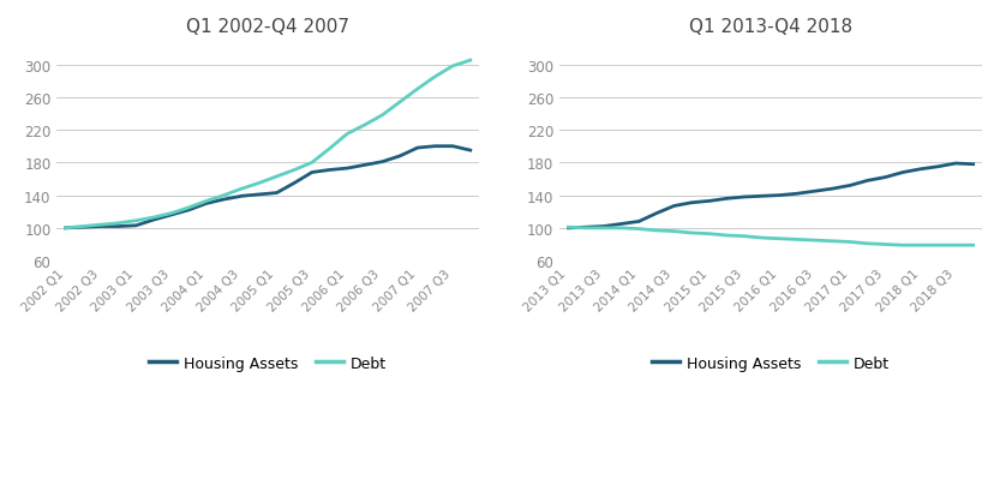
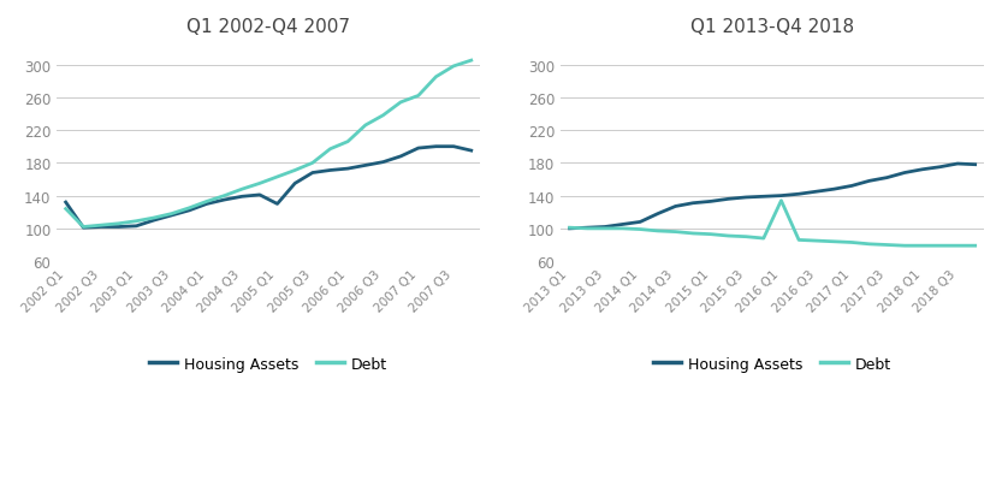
Q1 2002-Q4 2007/Housing Assets/2002 Q1: 100 -> 132
Q1 2002-Q4 2007/Debt/2002 Q1: 100 -> 124
Q1 2002-Q4 2007/Housing Assets/2005 Q1: 143 -> 130
Q1 2002-Q4 2007/Debt/2006 Q1: 215 -> 206
Q1 2002-Q4 2007/Debt/2007 Q1: 270 -> 262
Q1 2013-Q4 2018/Debt/2016 Q1: 87 -> 134
